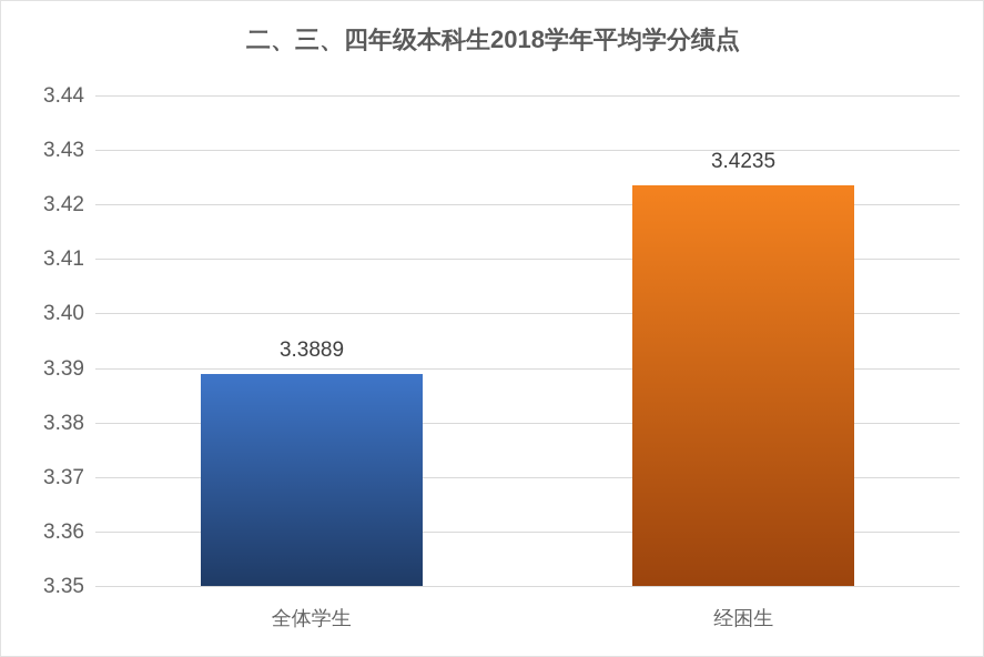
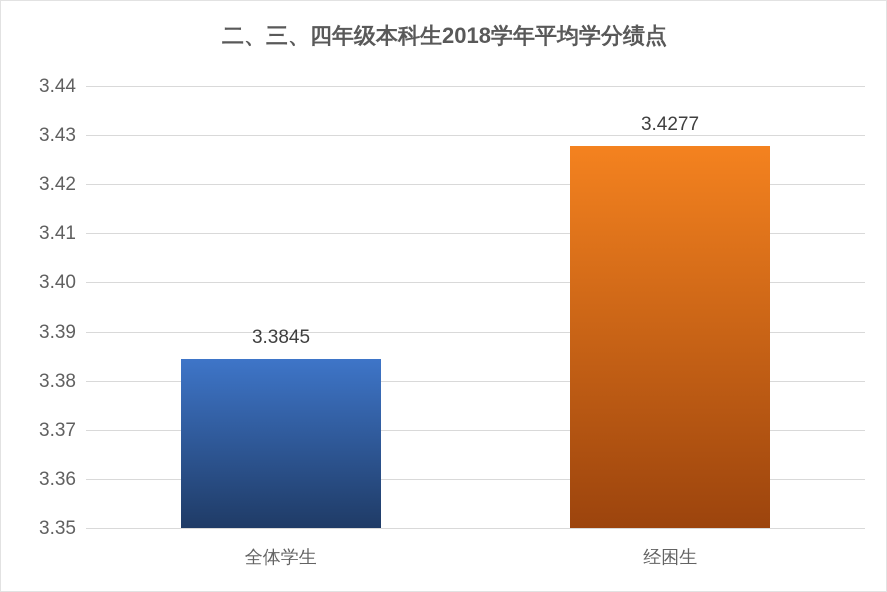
全体学生: 3.3889 -> 3.3845
经困生: 3.4235 -> 3.4277
